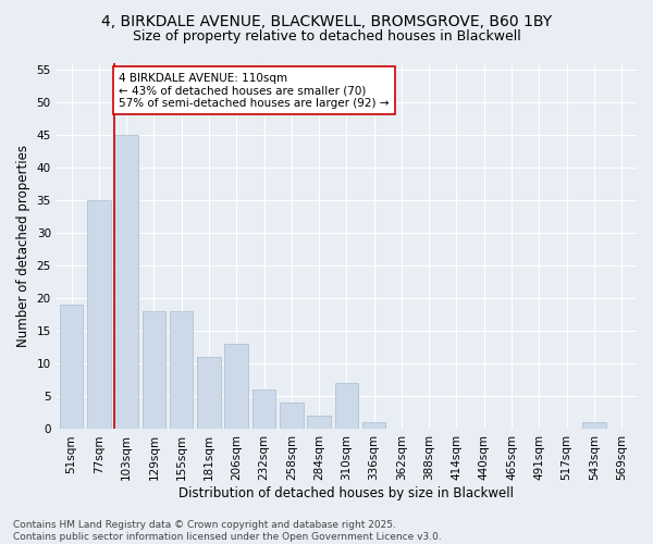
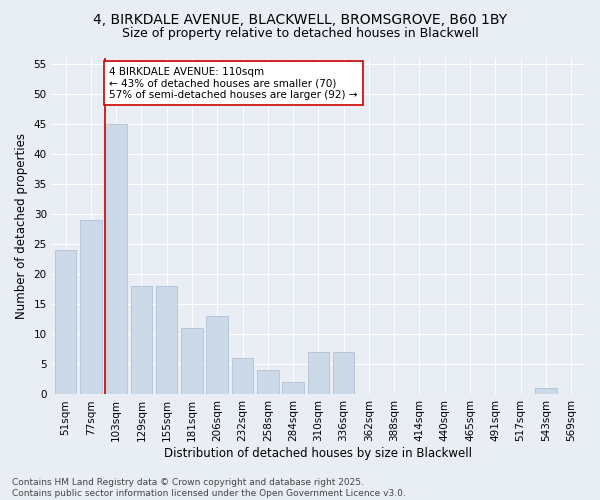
51sqm: 19 -> 24
77sqm: 35 -> 29
336sqm: 1 -> 7
